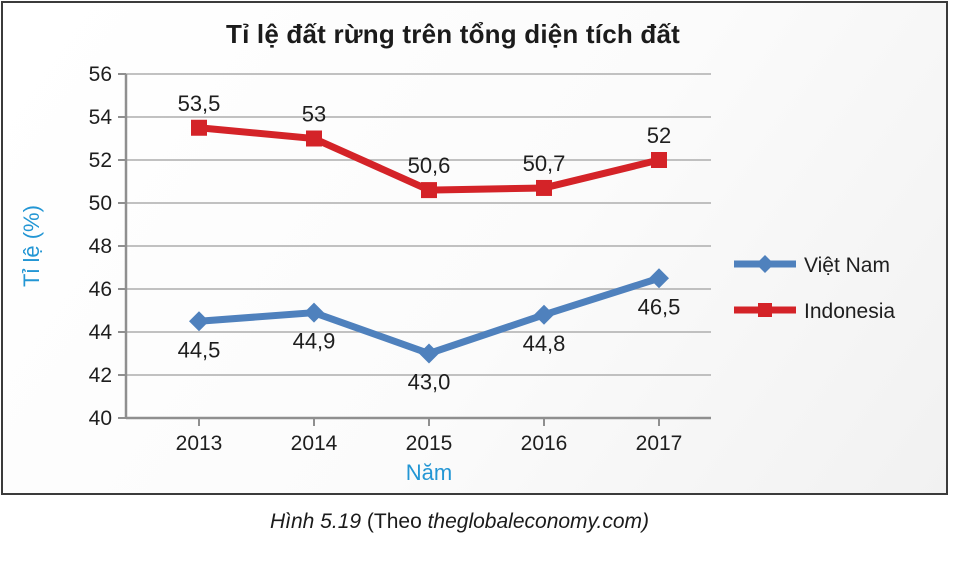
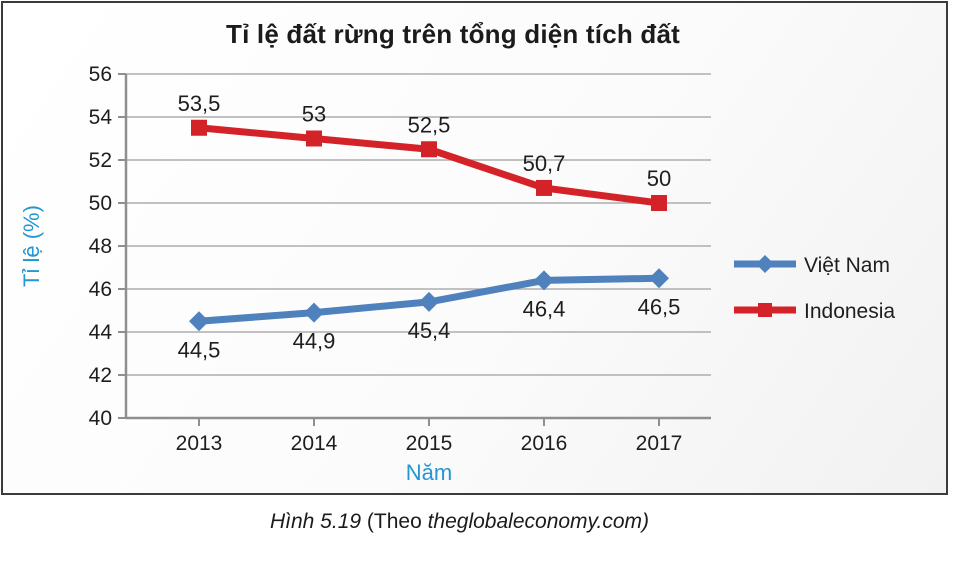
Việt Nam/2015: 43,0 -> 45,4
Indonesia/2015: 50,6 -> 52,5
Việt Nam/2016: 44,8 -> 46,4
Indonesia/2017: 52 -> 50
